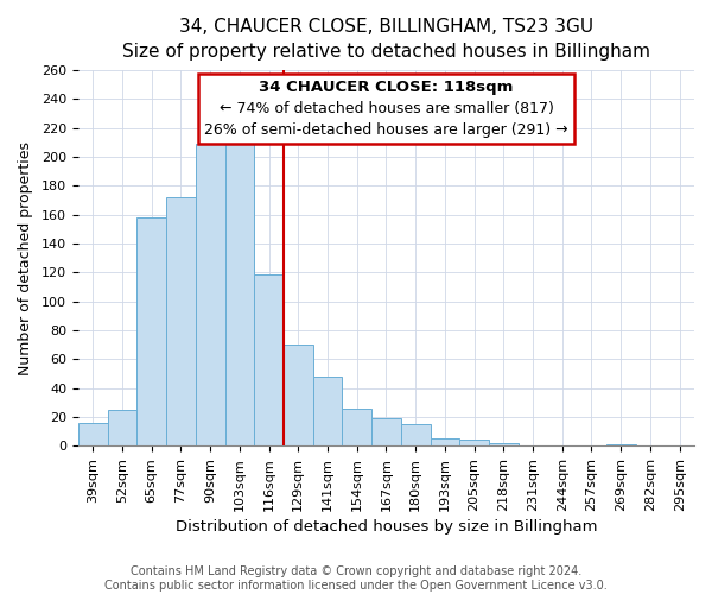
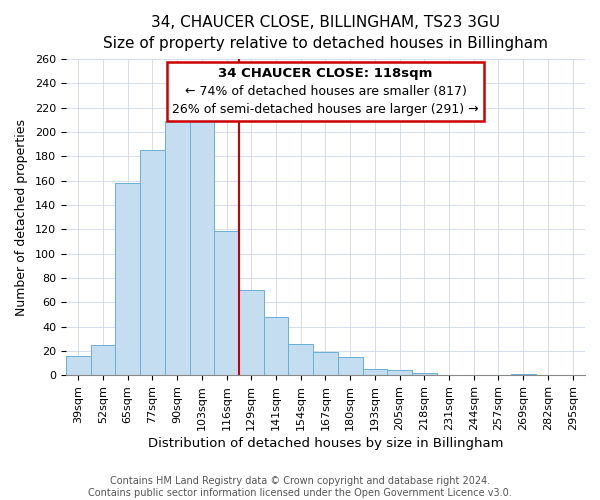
77sqm: 172 -> 185
